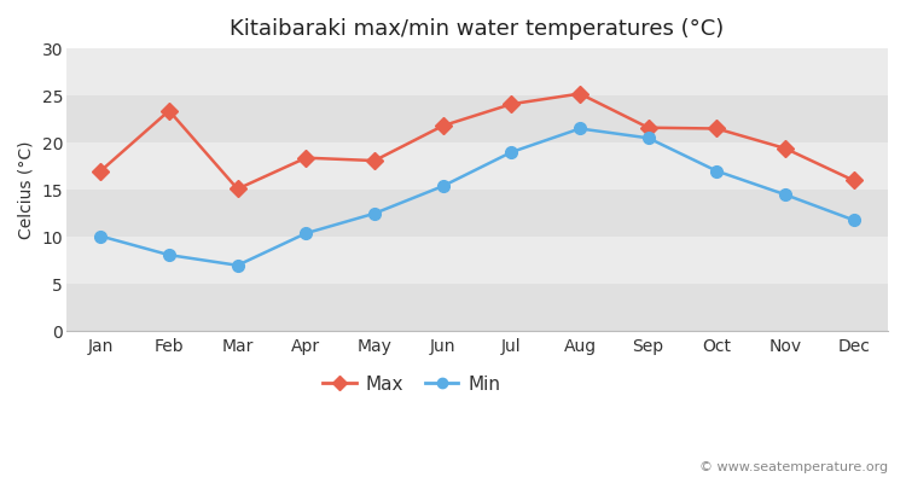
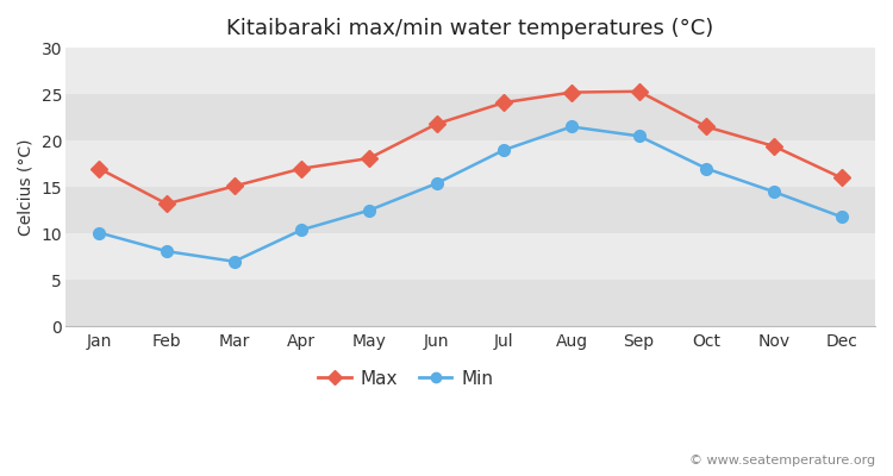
Max/Feb: 23.4 -> 13.2
Max/Apr: 18.4 -> 17.0
Max/Sep: 21.6 -> 25.3
